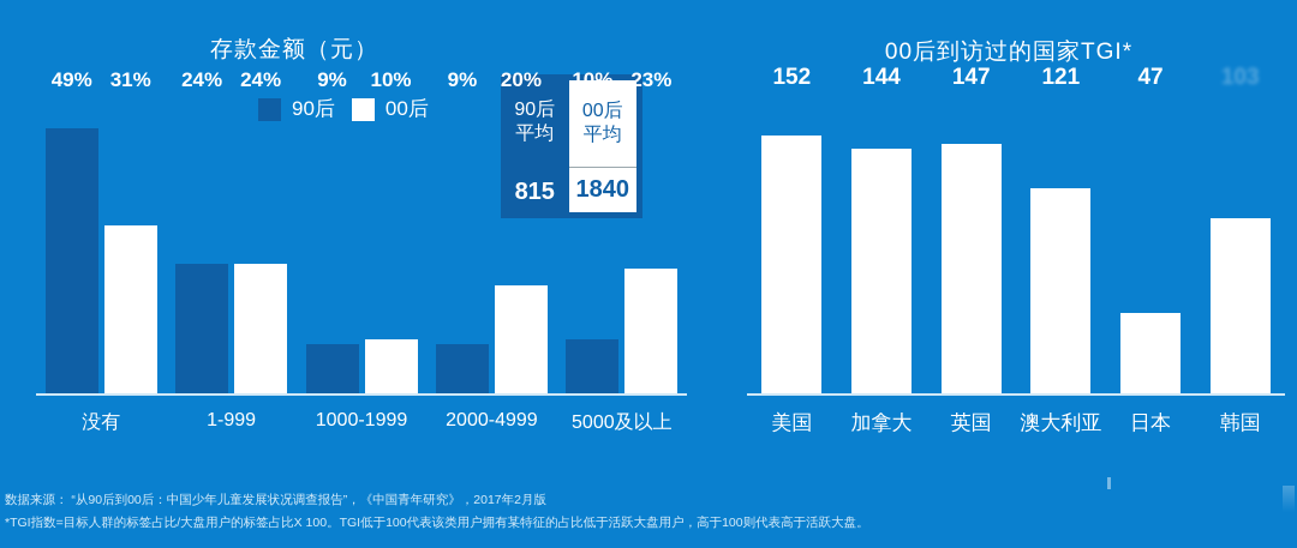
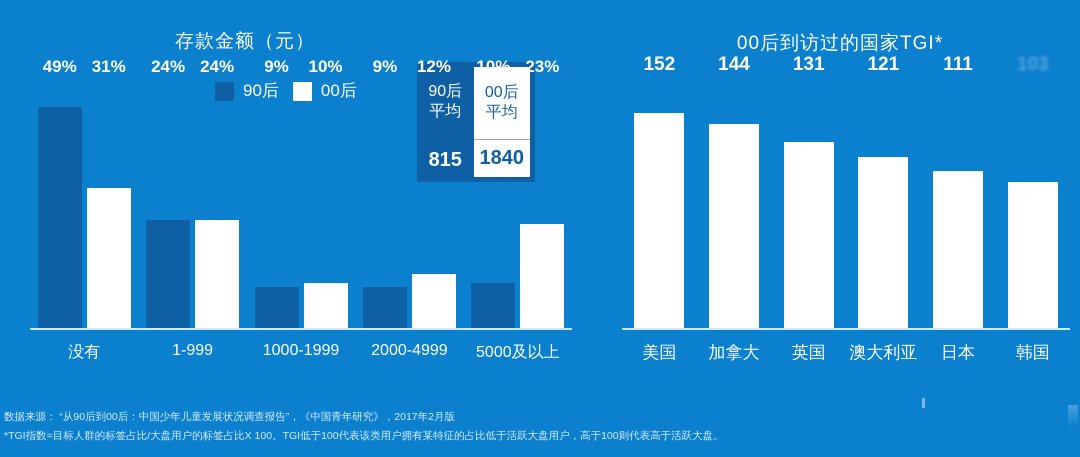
存款金额（元）/00后/2000-4999: 20% -> 12%
00后到访过的国家TGI*/英国: 147 -> 131
00后到访过的国家TGI*/日本: 47 -> 111
